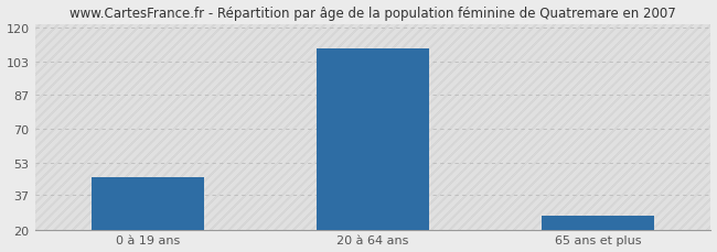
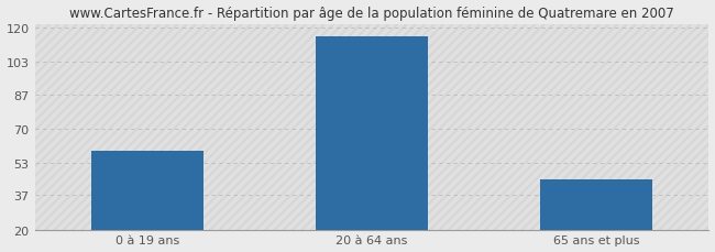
0 à 19 ans: 46 -> 59
20 à 64 ans: 110 -> 116
65 ans et plus: 27 -> 45
